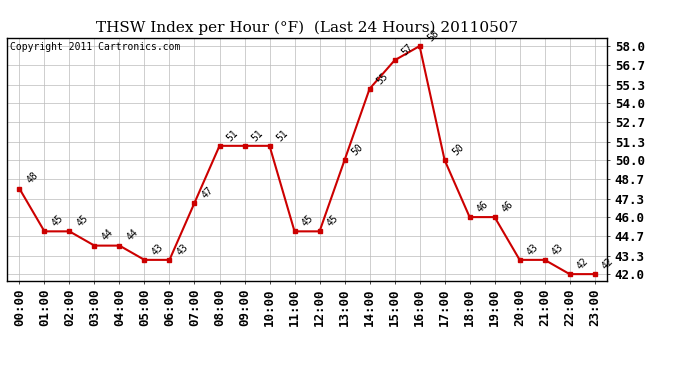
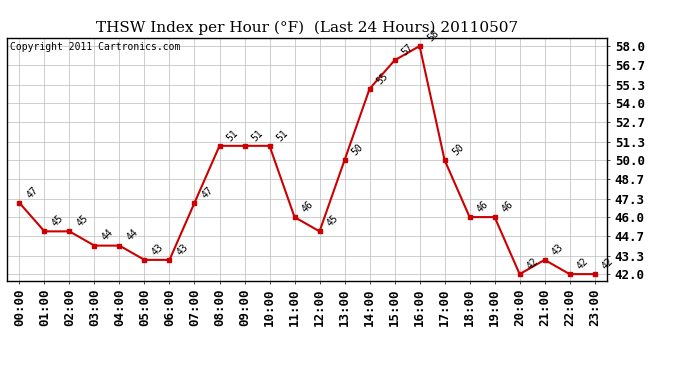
00:00: 48 -> 47
11:00: 45 -> 46
20:00: 43 -> 42
